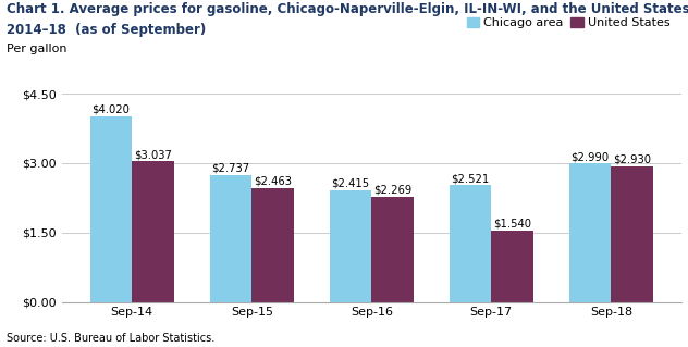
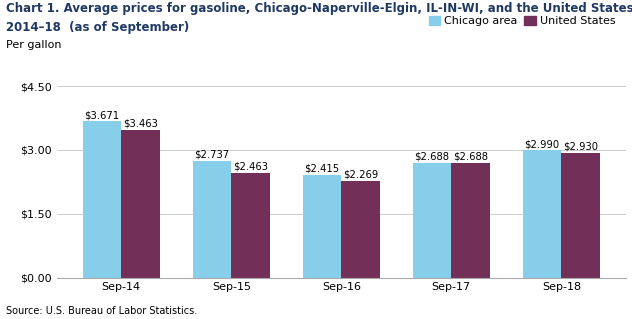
Chicago area/Sep-14: $4.020 -> $3.671
United States/Sep-14: $3.037 -> $3.463
Chicago area/Sep-17: $2.521 -> $2.688
United States/Sep-17: $1.540 -> $2.688
